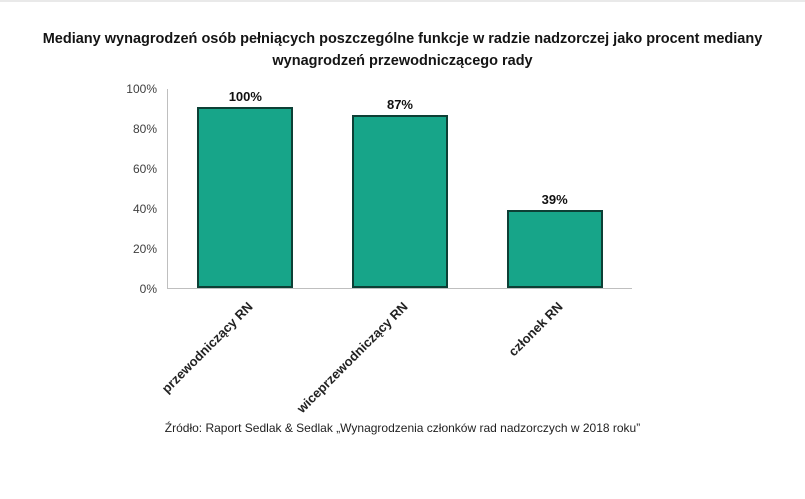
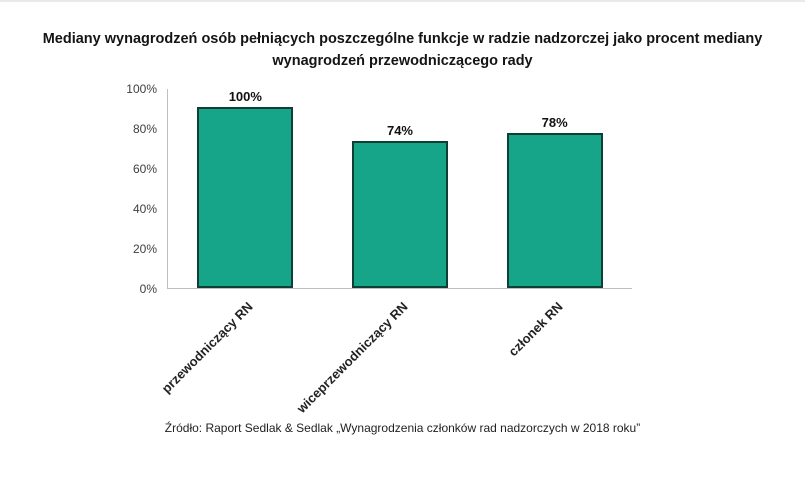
wiceprzewodniczący RN: 87% -> 74%
członek RN: 39% -> 78%
